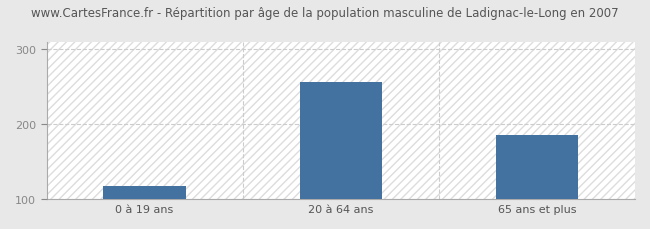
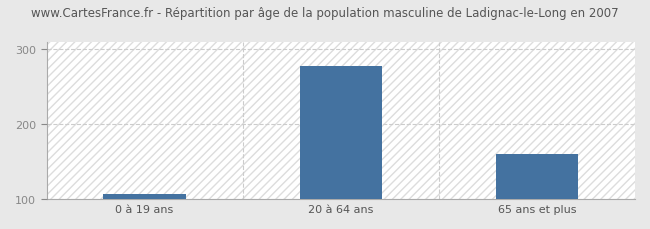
0 à 19 ans: 118 -> 107
20 à 64 ans: 256 -> 277
65 ans et plus: 186 -> 160
